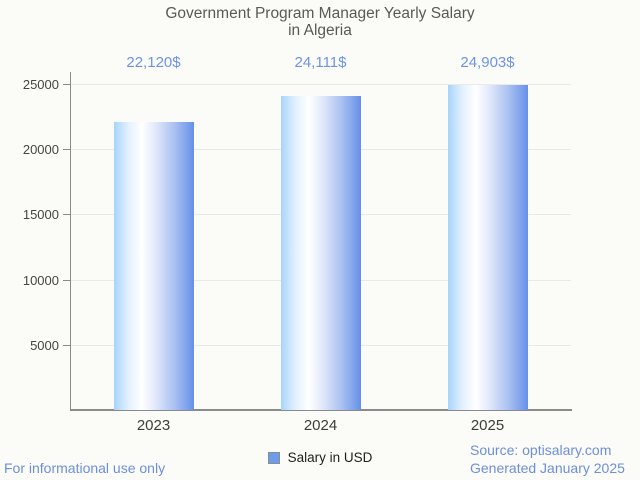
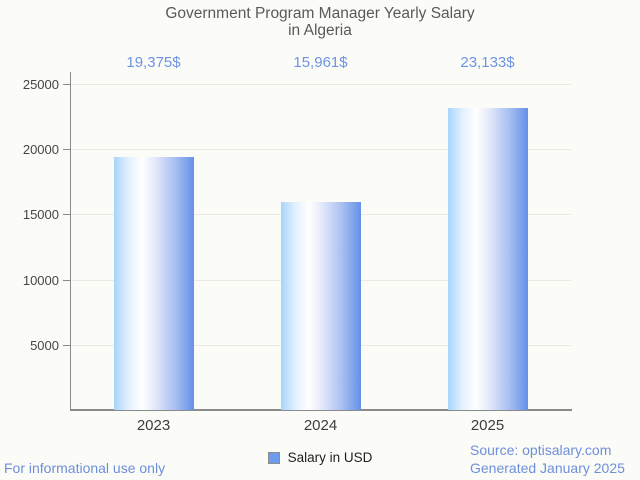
2023: 22,120 -> 19,375
2024: 24,111 -> 15,961
2025: 24,903 -> 23,133
